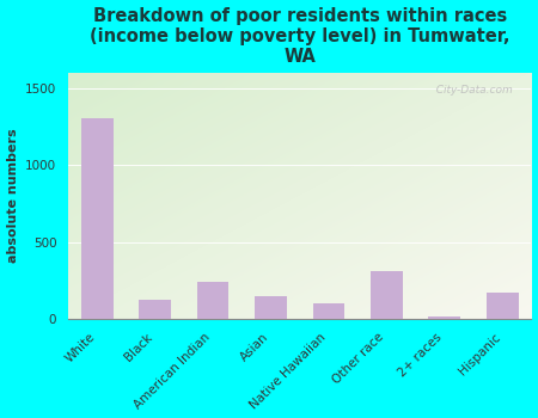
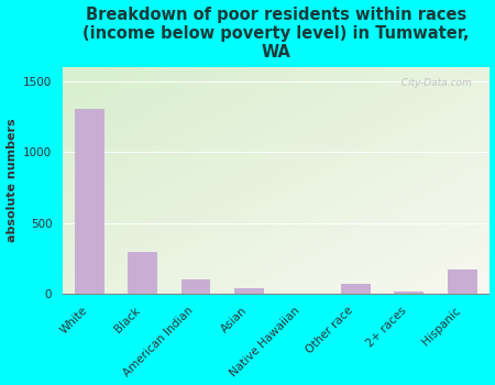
Black: 130 -> 300
American Indian: 240 -> 100
Asian: 150 -> 40
Native Hawaiian: 100 -> 0
Other race: 310 -> 70
